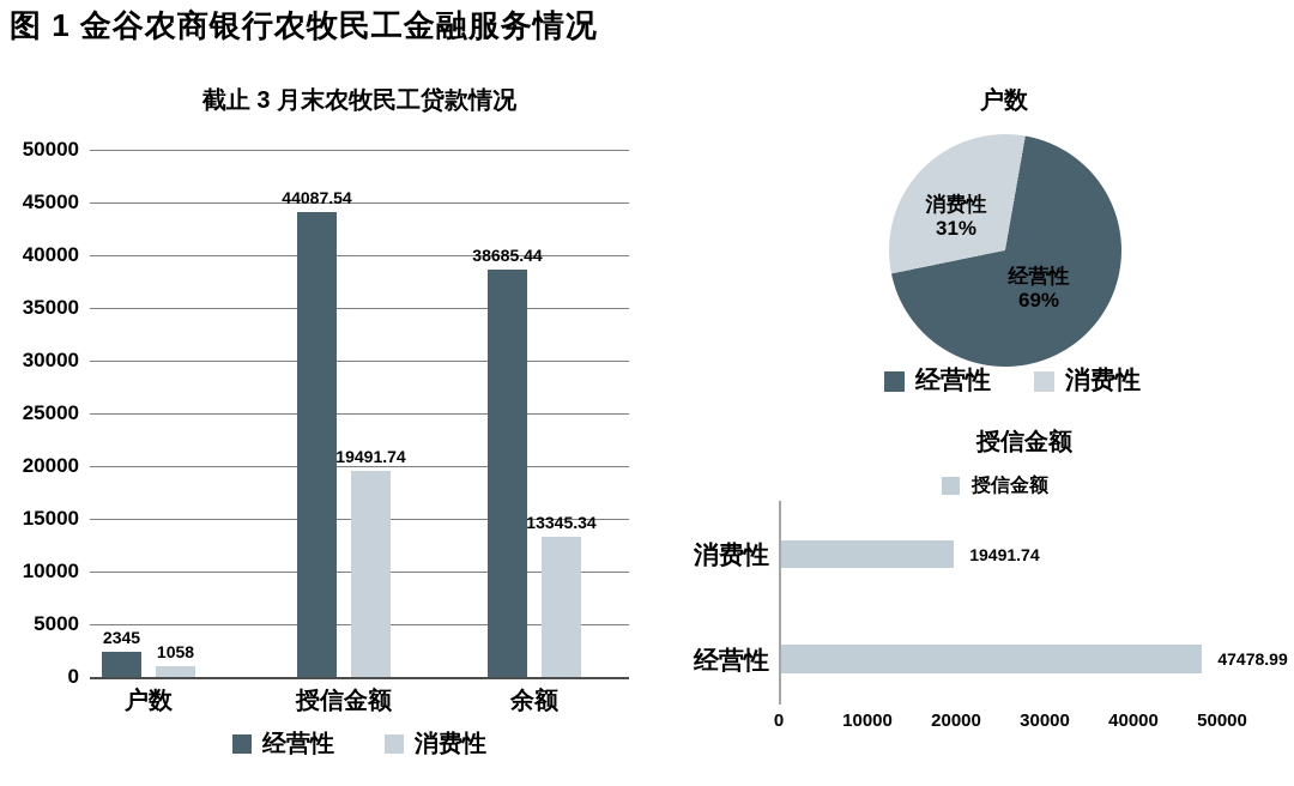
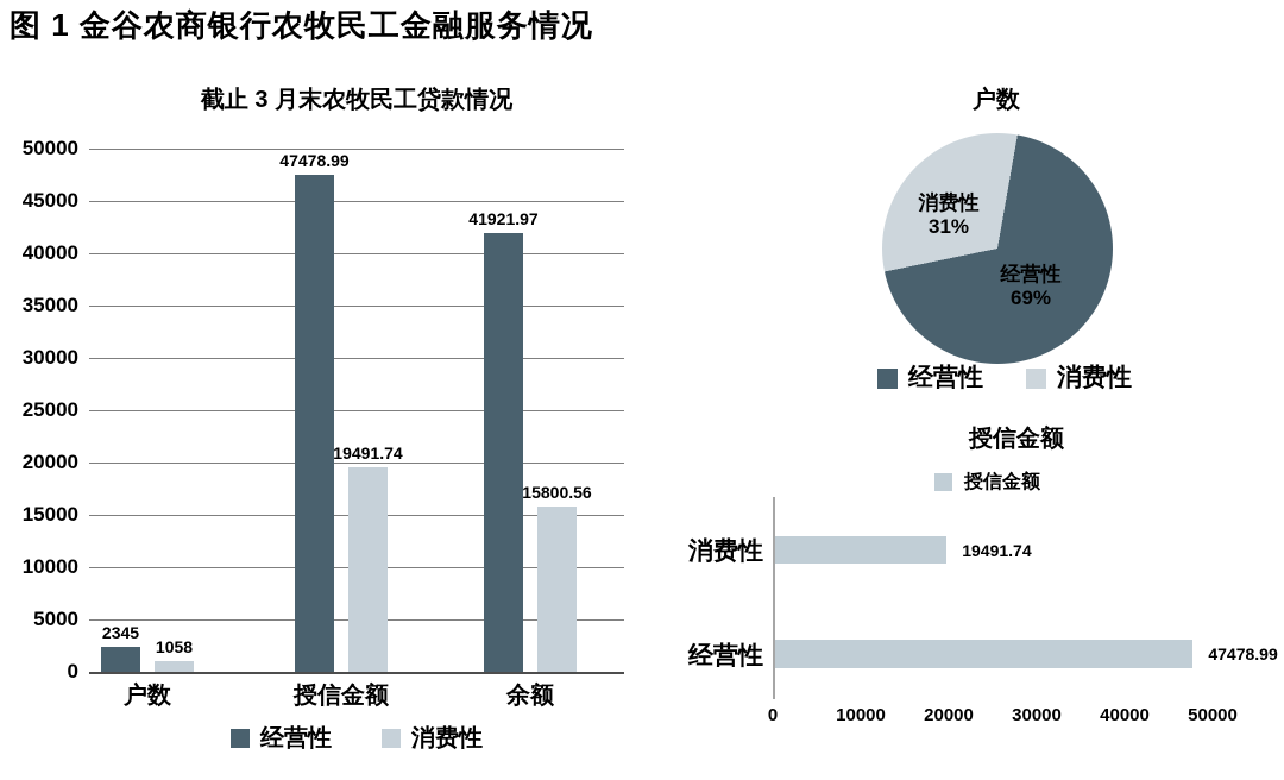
截止 3 月末农牧民工贷款情况/经营性/授信金额: 44087.54 -> 47478.99
截止 3 月末农牧民工贷款情况/经营性/余额: 38685.44 -> 41921.97
截止 3 月末农牧民工贷款情况/消费性/余额: 13345.34 -> 15800.56
